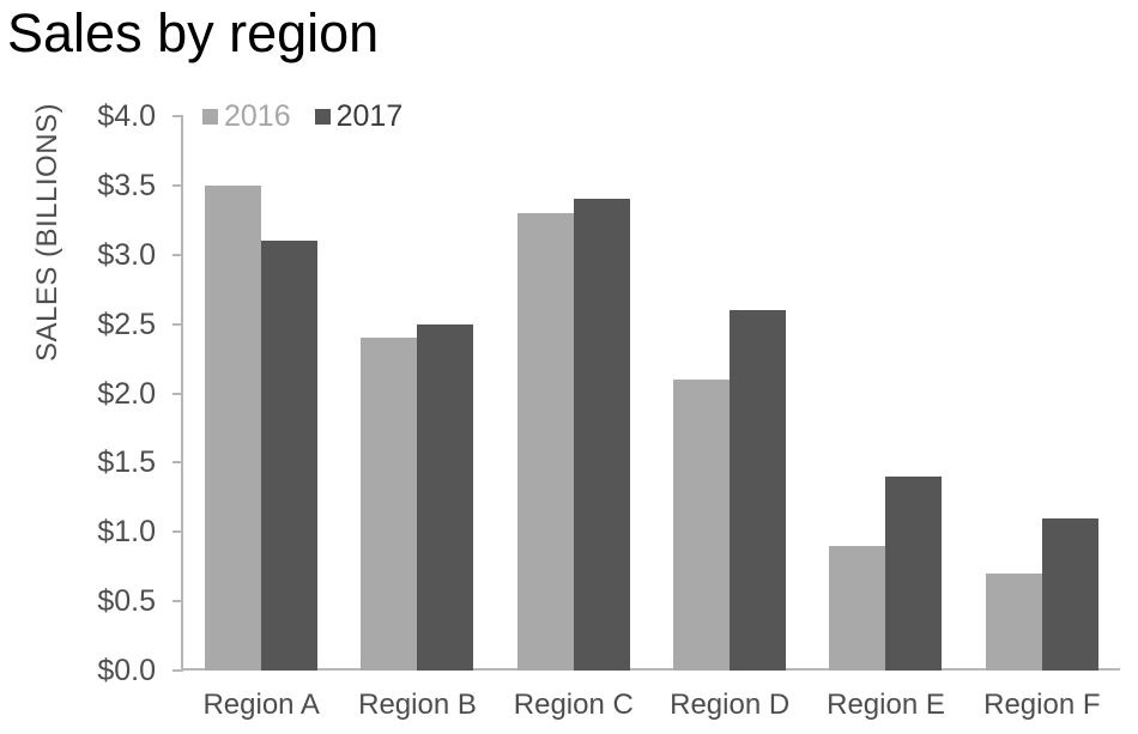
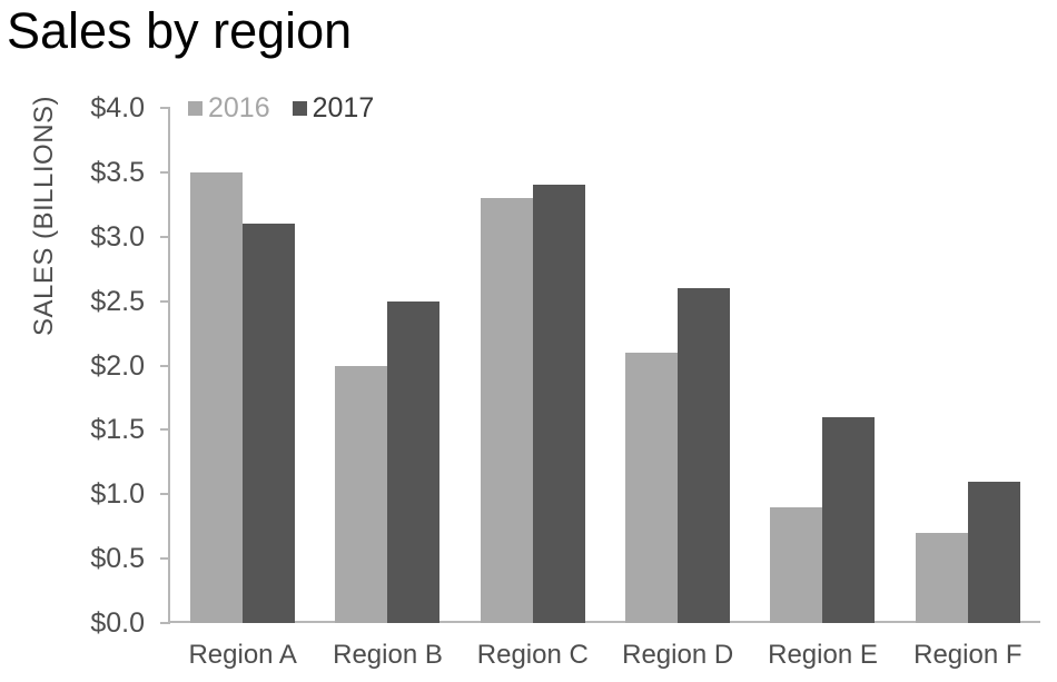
2016/Region B: $2.4 -> $2.0
2017/Region E: $1.4 -> $1.6
